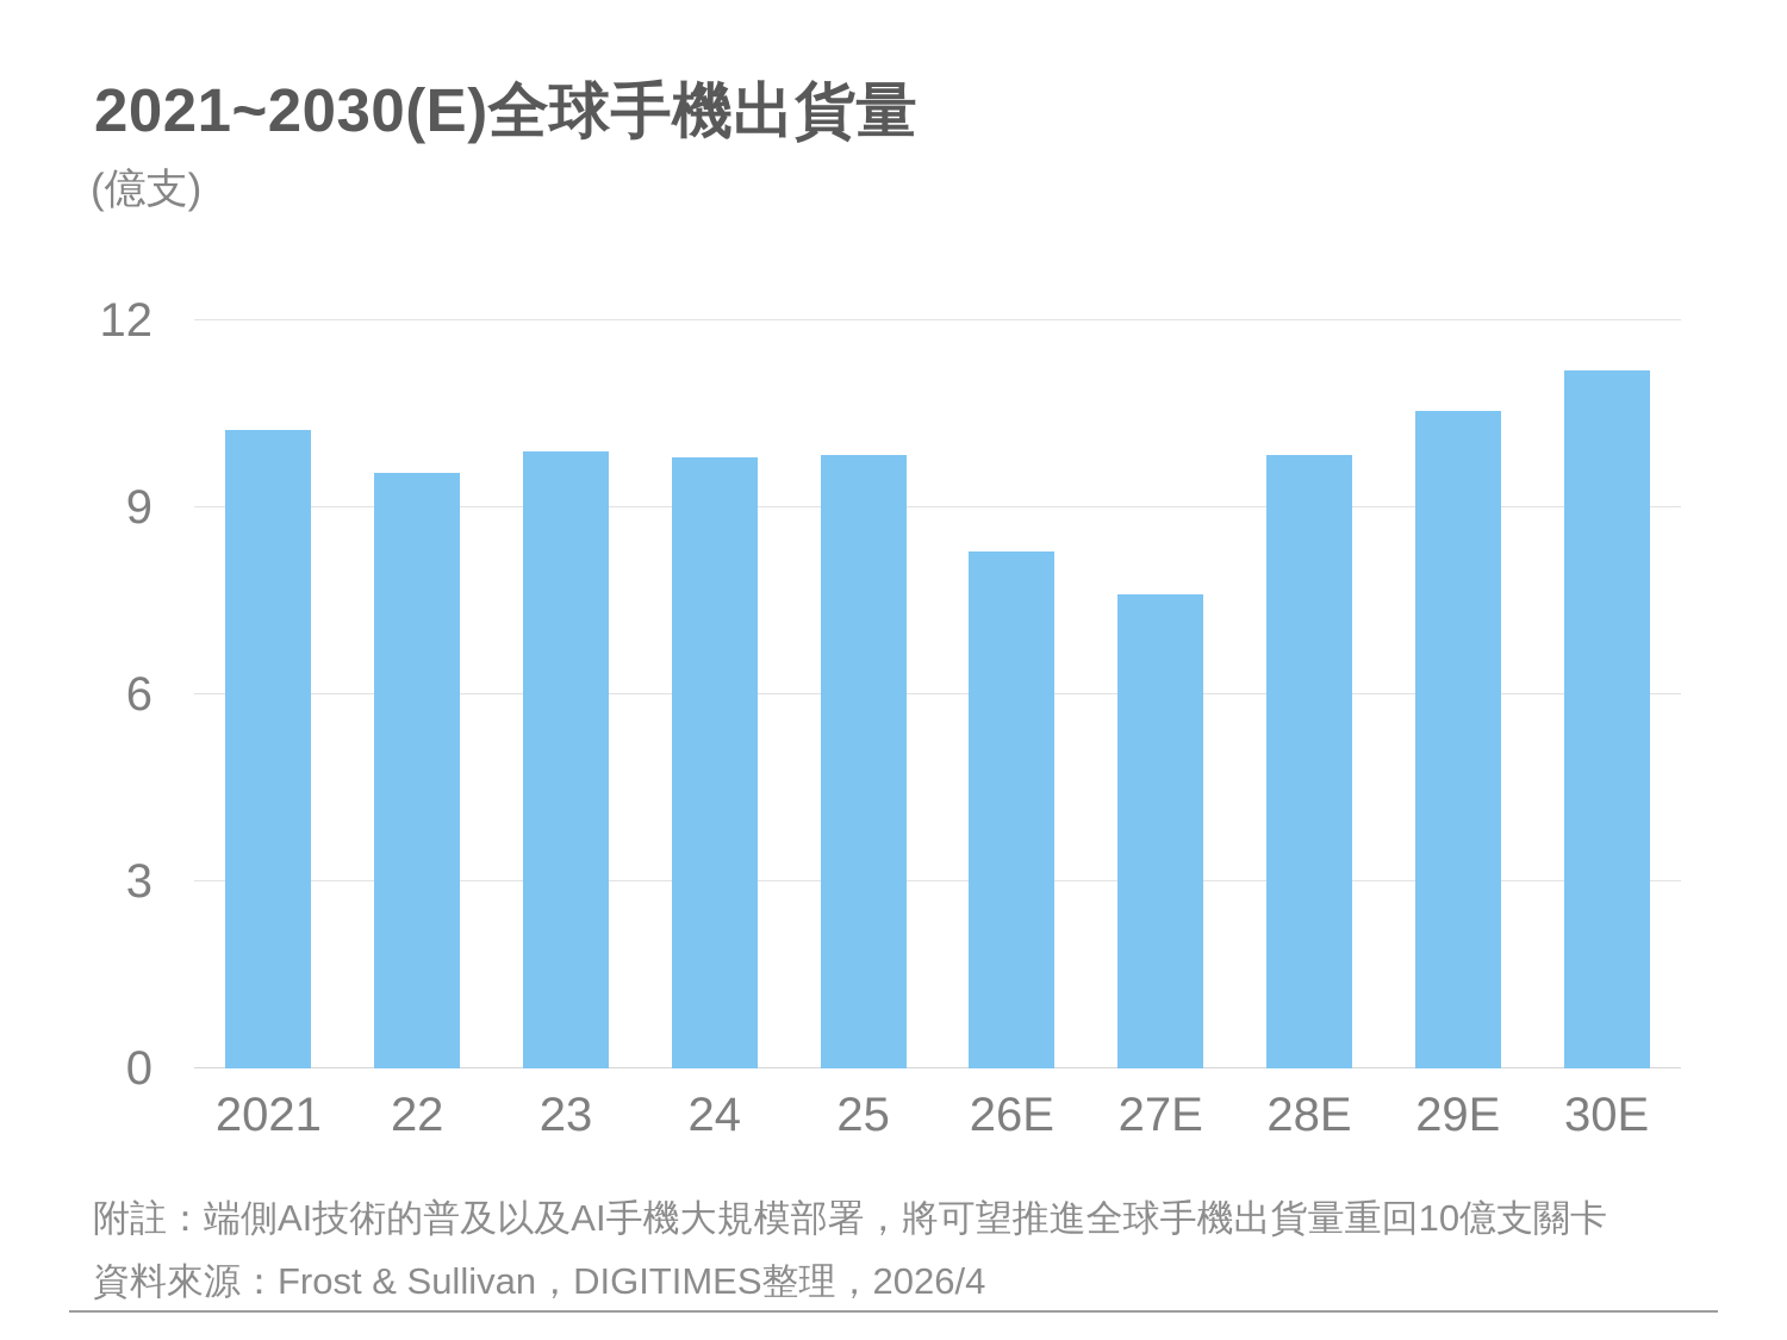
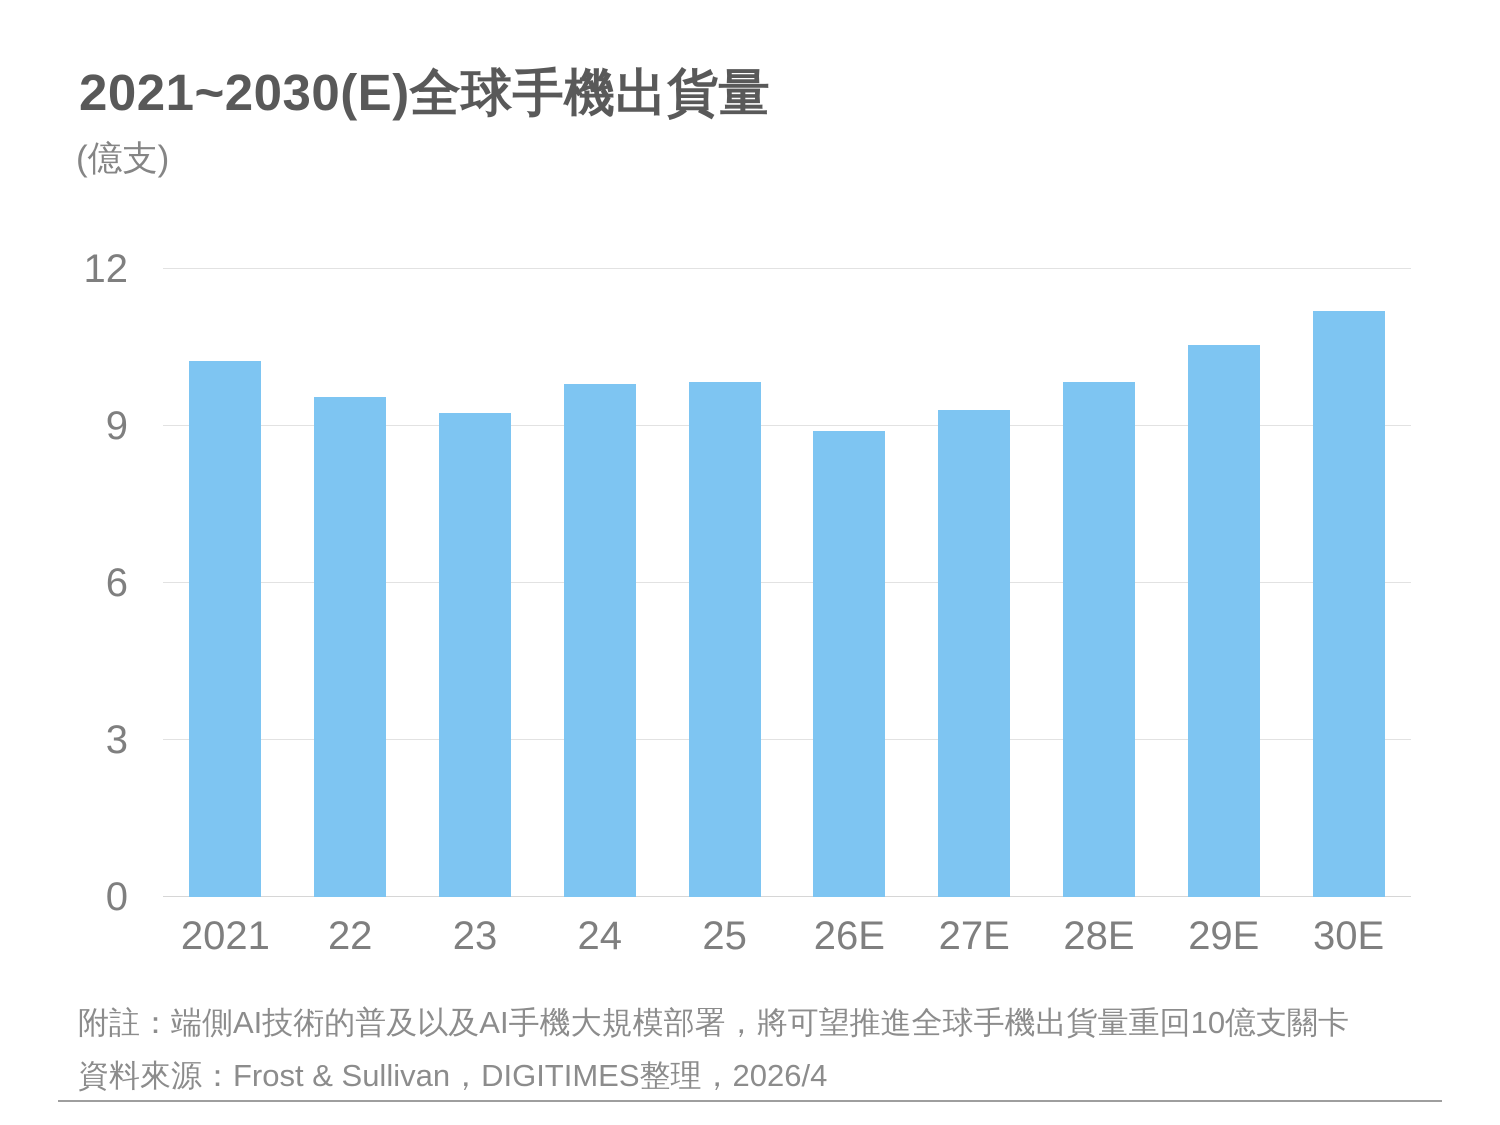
23: 9.9 -> 9.2
26E: 8.3 -> 8.9
27E: 7.6 -> 9.3
